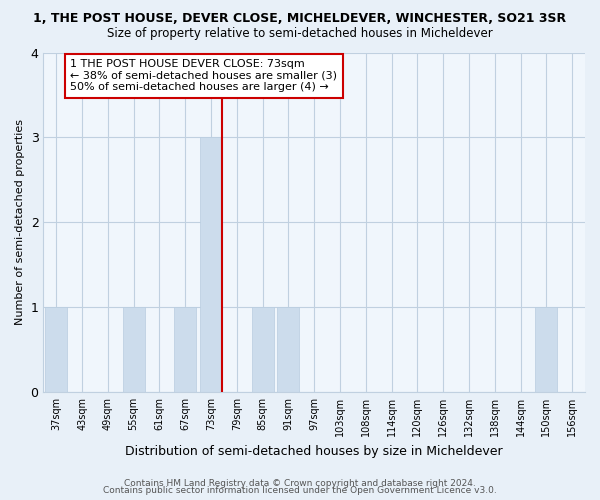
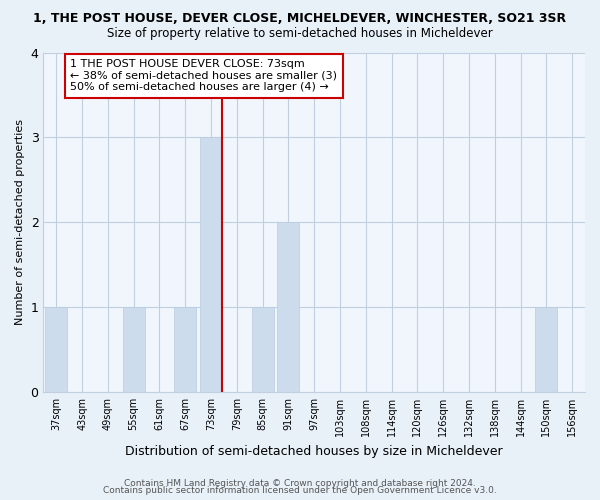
91sqm: 1 -> 2
